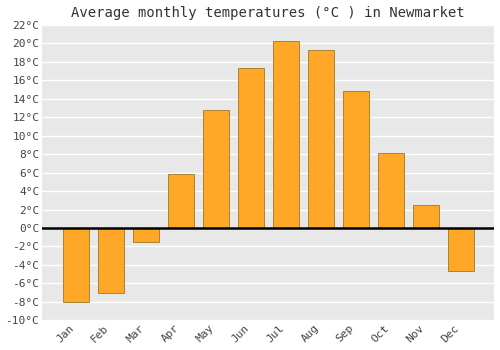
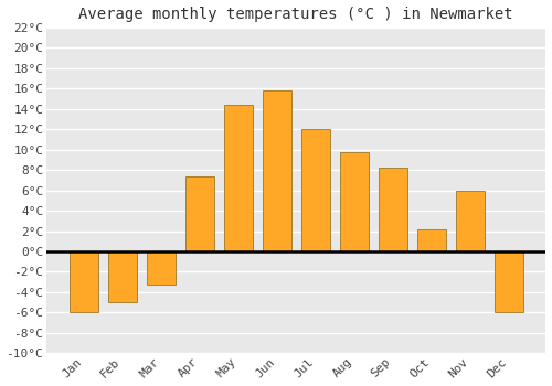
Jan: -8.0°C -> -6.0°C
Feb: -7.0°C -> -5.0°C
Mar: -1.5°C -> -3.2°C
Apr: 5.8°C -> 7.4°C
May: 12.8°C -> 14.4°C
Jun: 17.3°C -> 15.8°C
Jul: 20.3°C -> 12.0°C
Aug: 19.3°C -> 9.8°C
Sep: 14.8°C -> 8.2°C
Oct: 8.1°C -> 2.2°C
Nov: 2.5°C -> 6.0°C
Dec: -4.7°C -> -6.0°C
